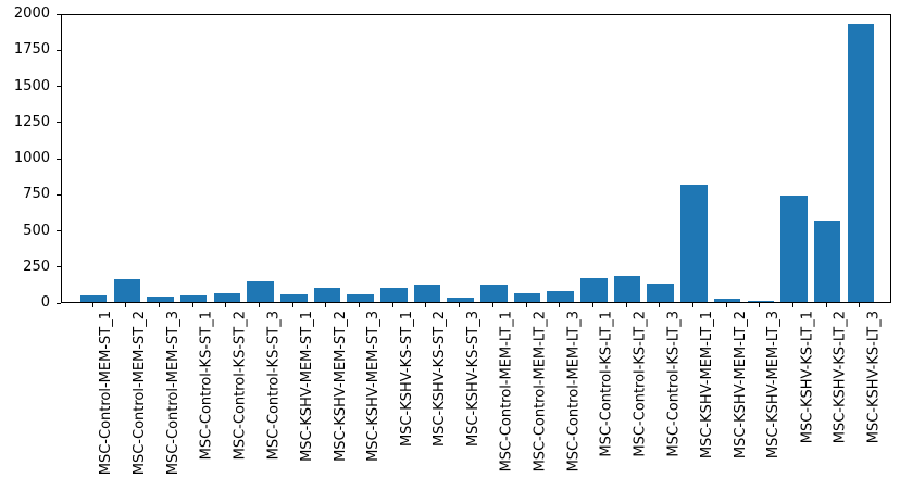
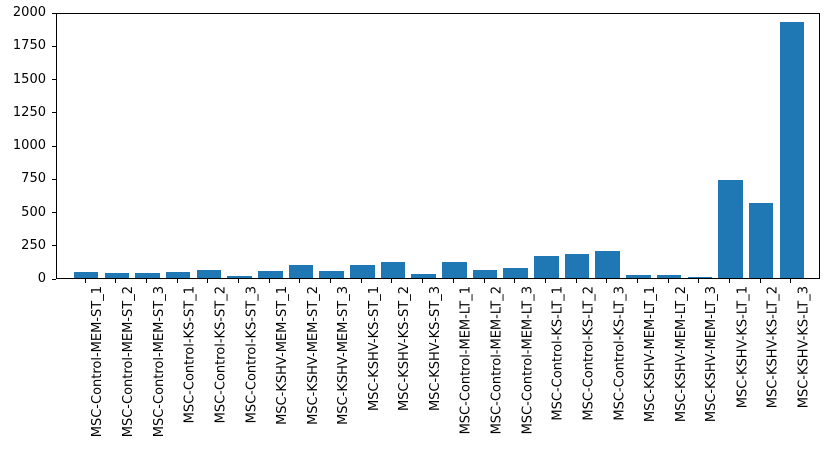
MSC-Control-MEM-ST_2: 160 -> 40
MSC-Control-KS-ST_3: 140 -> 20
MSC-Control-KS-LT_3: 130 -> 200
MSC-KSHV-MEM-LT_1: 810 -> 20
